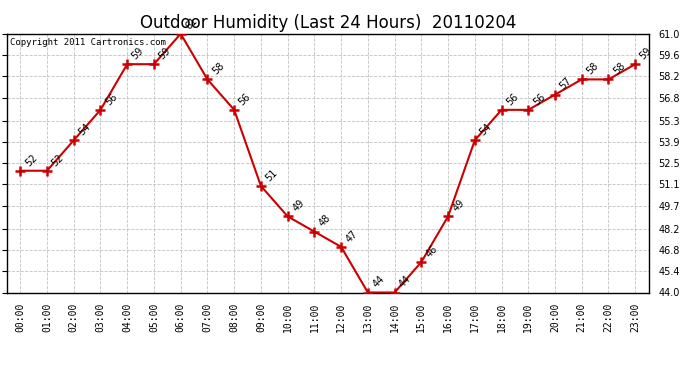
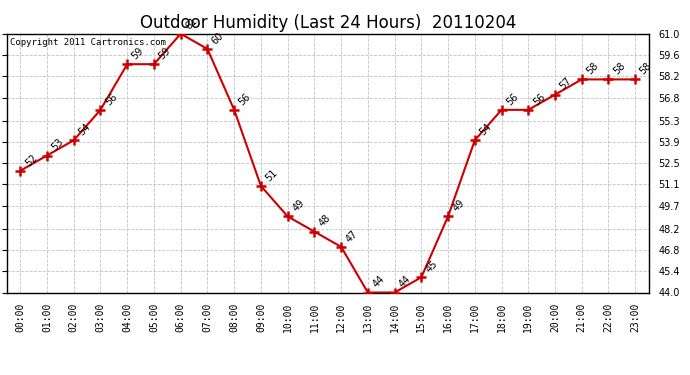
01:00: 52 -> 53
07:00: 58 -> 60
15:00: 46 -> 45
23:00: 59 -> 58
